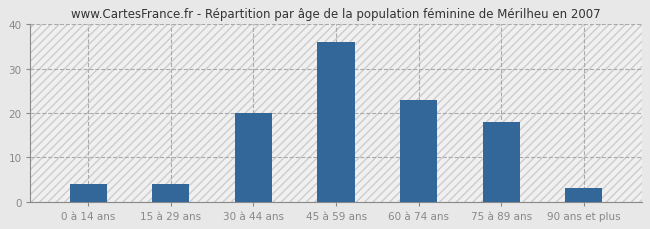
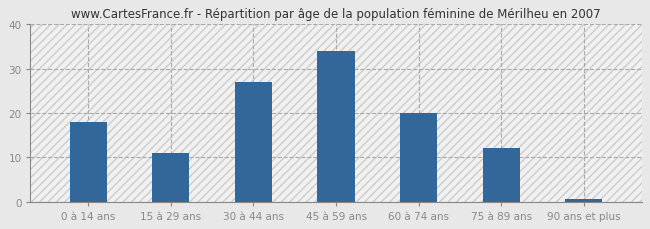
0 à 14 ans: 4.0 -> 18.0
15 à 29 ans: 4.0 -> 11.0
30 à 44 ans: 20.0 -> 27.0
45 à 59 ans: 36.0 -> 34.0
60 à 74 ans: 23.0 -> 20.0
75 à 89 ans: 18.0 -> 12.0
90 ans et plus: 3.0 -> 0.5
